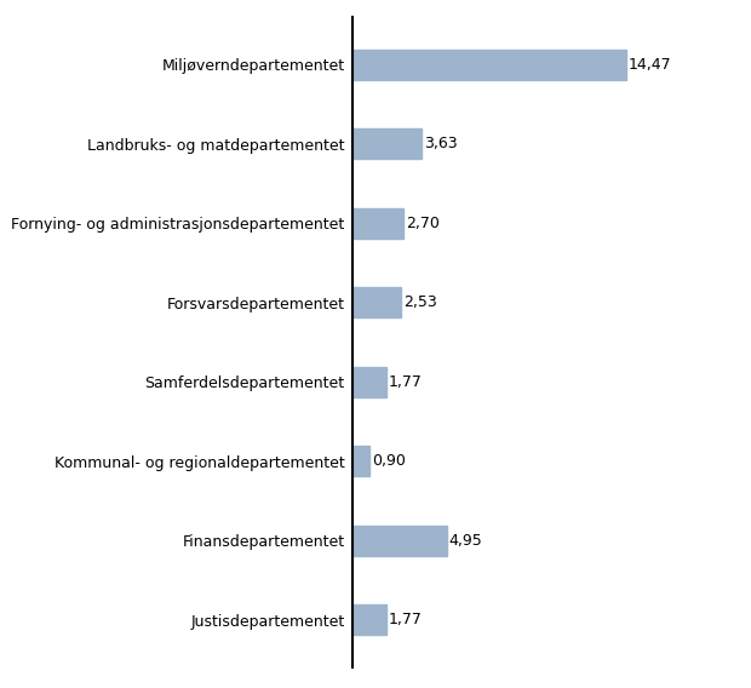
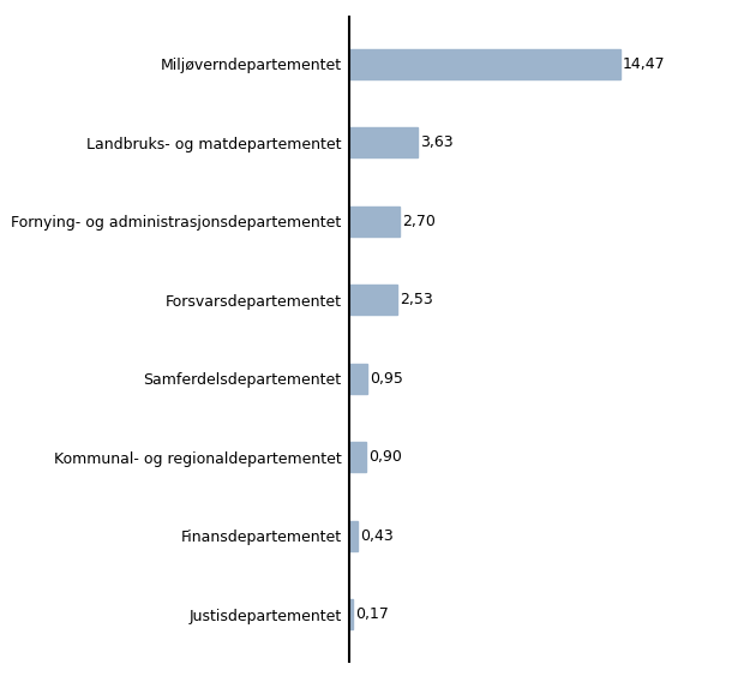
Samferdelsdepartementet: 1,77 -> 0,95
Finansdepartementet: 4,95 -> 0,43
Justisdepartementet: 1,77 -> 0,17
